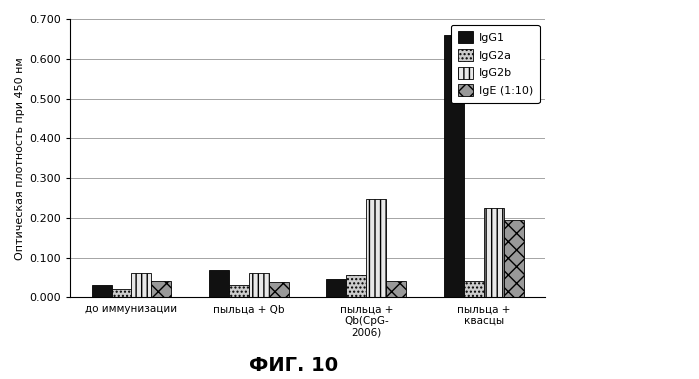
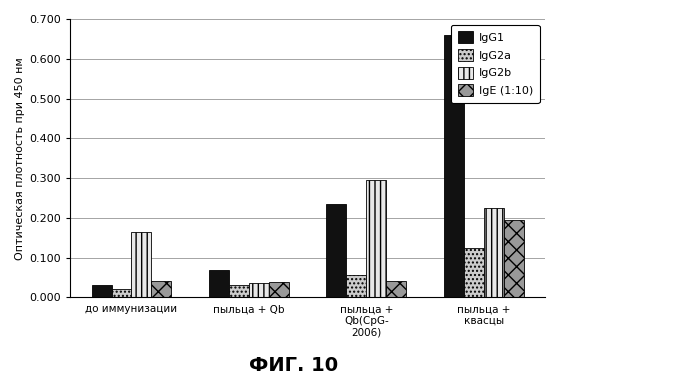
IgG2b/до иммунизации: 0.060 -> 0.165
IgG2b/пыльца + Qb: 0.060 -> 0.035
IgG1/пыльца + Qb(CpG- 2006): 0.047 -> 0.235
IgG2b/пыльца + Qb(CpG- 2006): 0.248 -> 0.295
IgG2a/пыльца + квасцы: 0.040 -> 0.125
